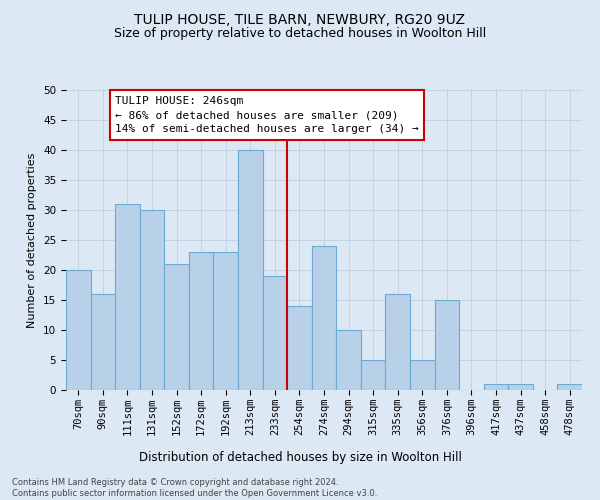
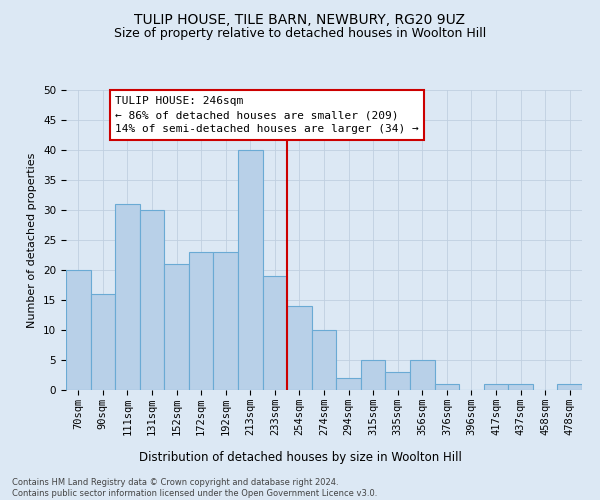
274sqm: 24 -> 10
294sqm: 10 -> 2
335sqm: 16 -> 3
376sqm: 15 -> 1
